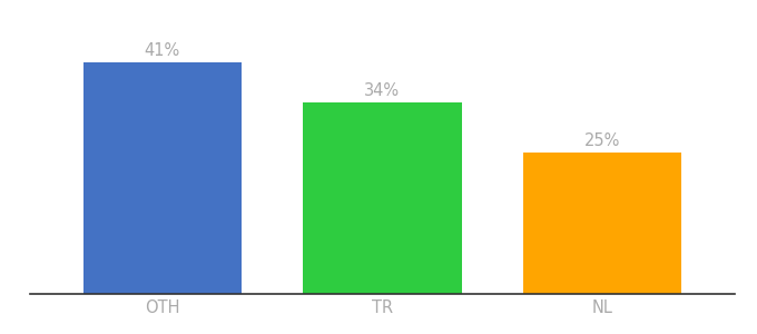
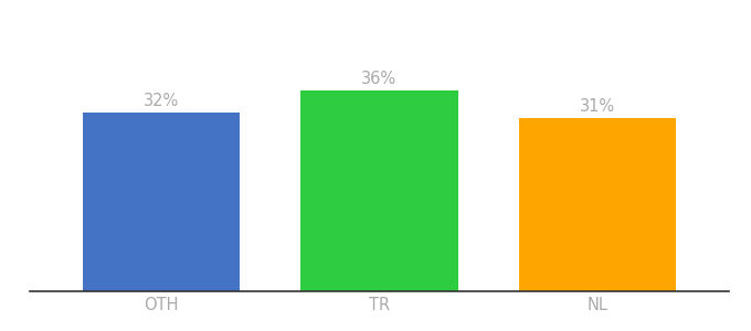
OTH: 41% -> 32%
TR: 34% -> 36%
NL: 25% -> 31%
